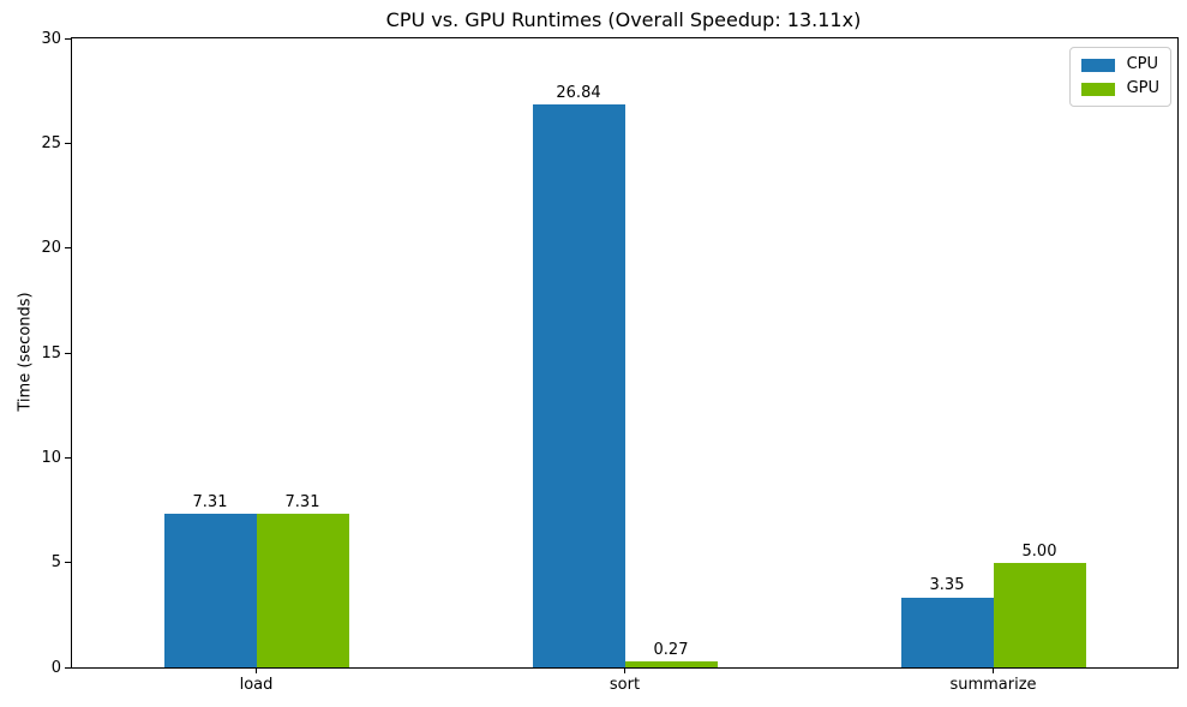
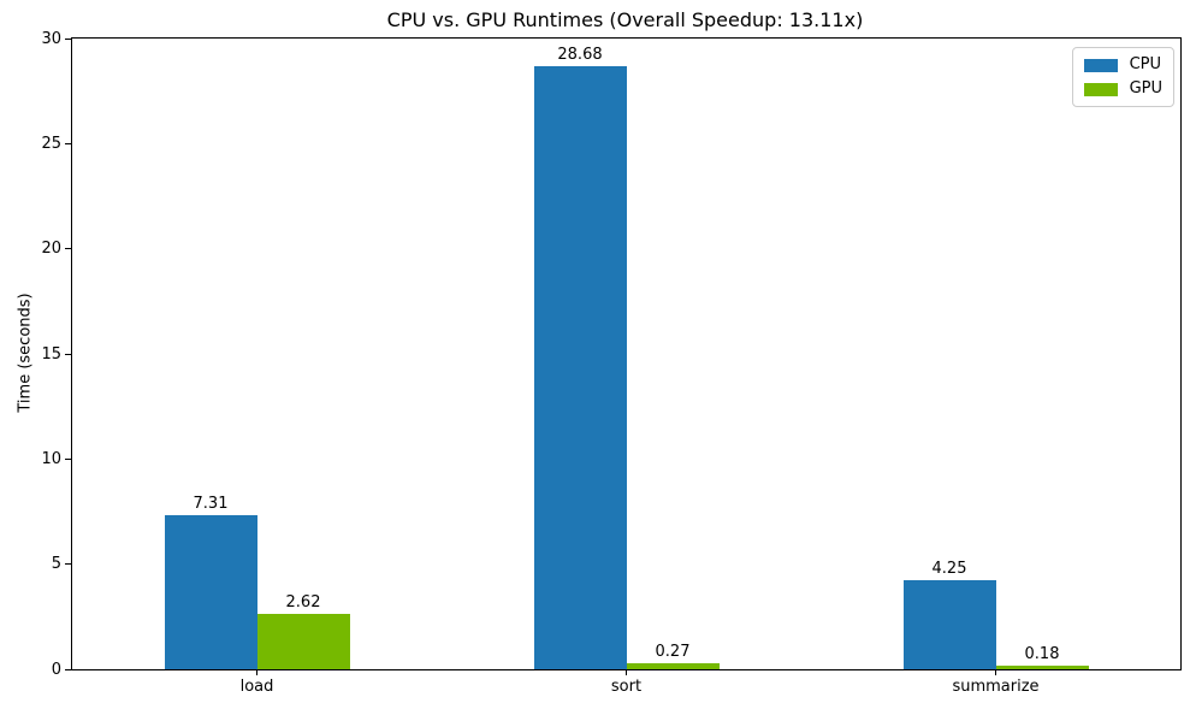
GPU/load: 7.31 -> 2.62
CPU/sort: 26.84 -> 28.68
CPU/summarize: 3.35 -> 4.25
GPU/summarize: 5.00 -> 0.18
